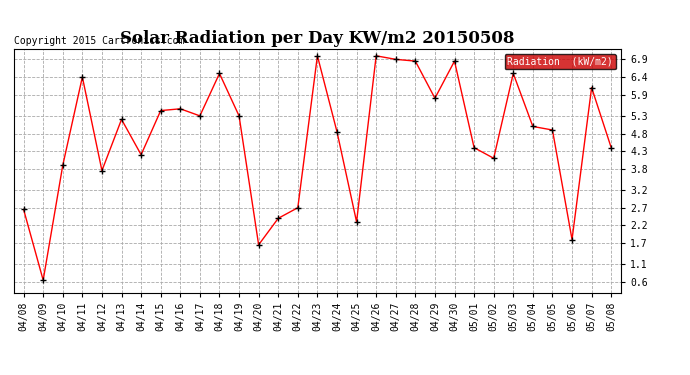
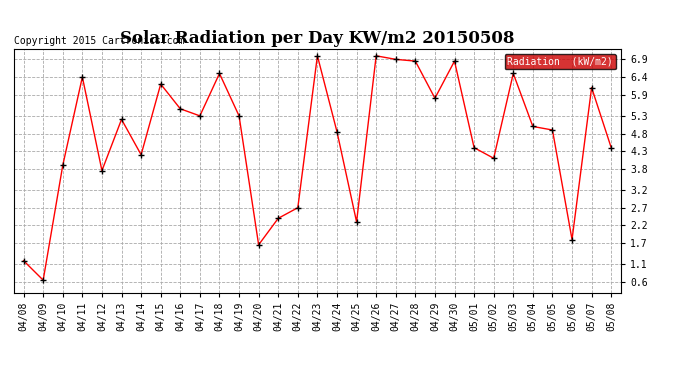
04/08: 2.65 -> 1.20
04/15: 5.45 -> 6.20
